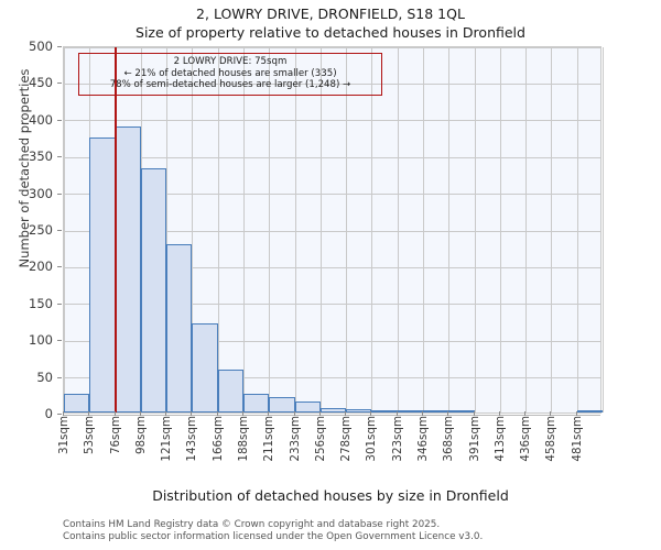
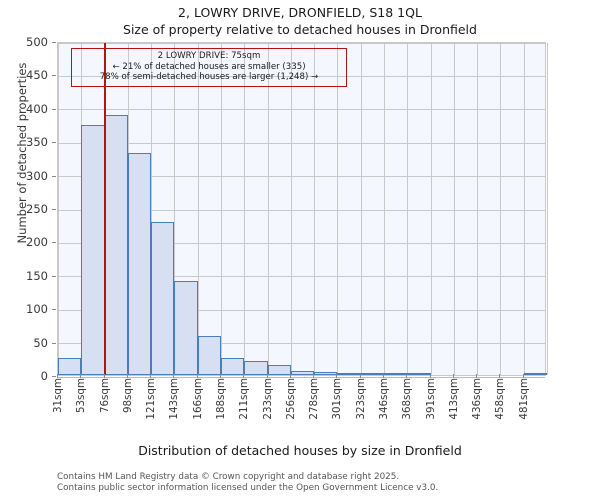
143sqm: 120 -> 140
